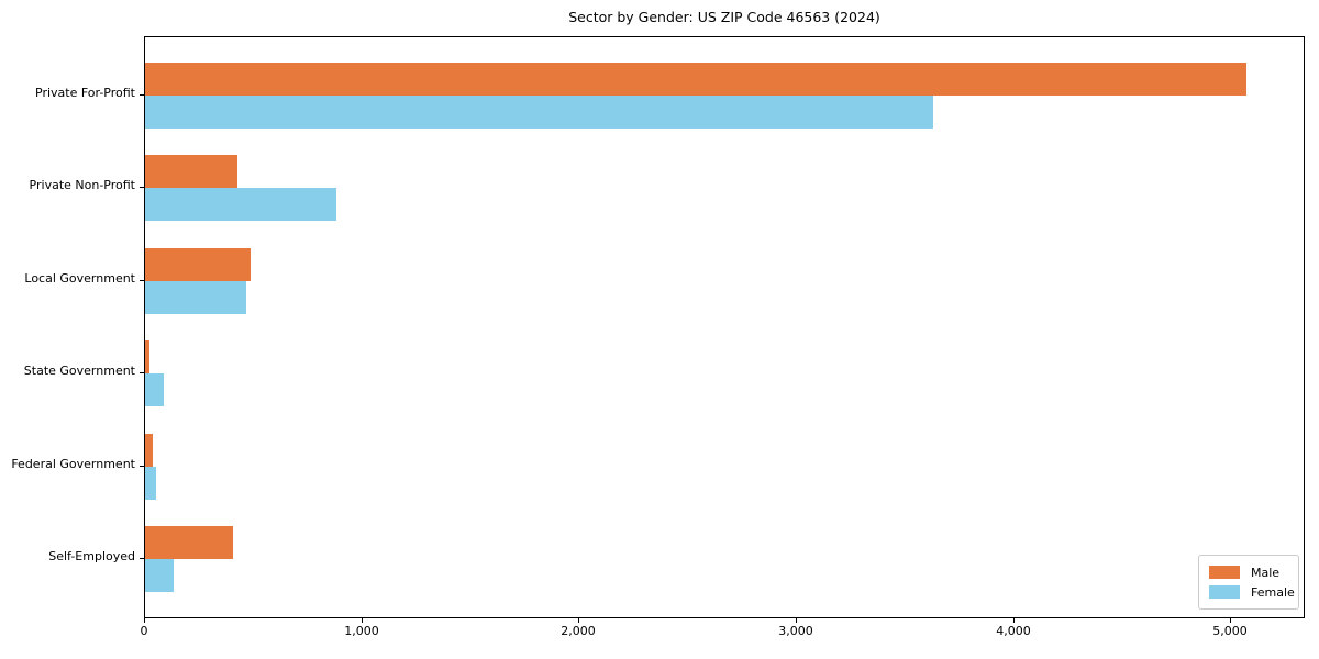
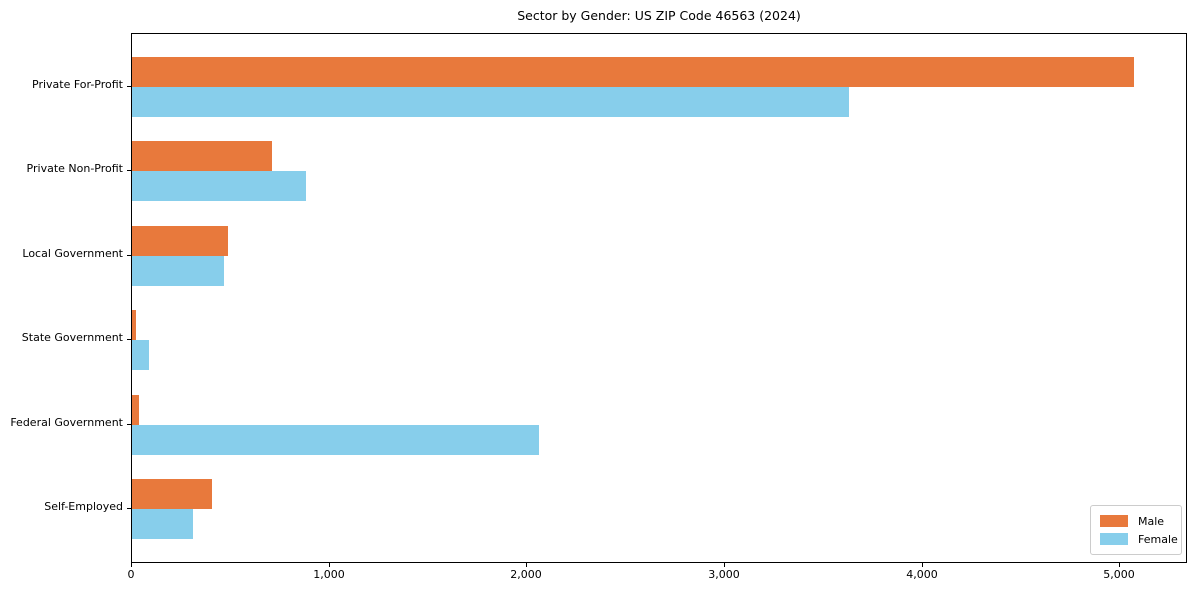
Male/Private Non-Profit: 420 -> 710
Female/Federal Government: 50 -> 2060
Female/Self-Employed: 130 -> 310
